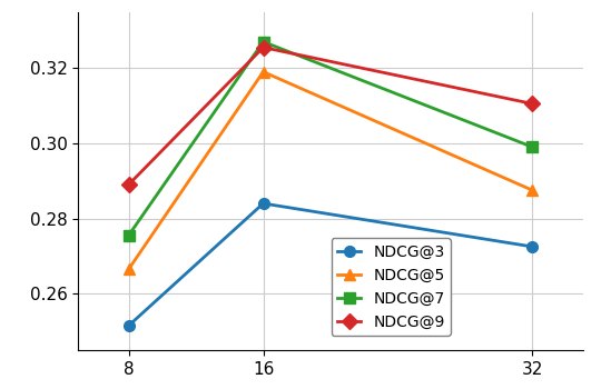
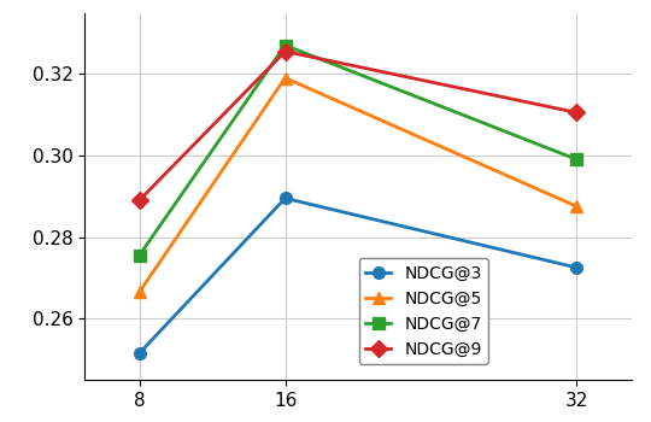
NDCG@3/16: 0.2840 -> 0.2895
